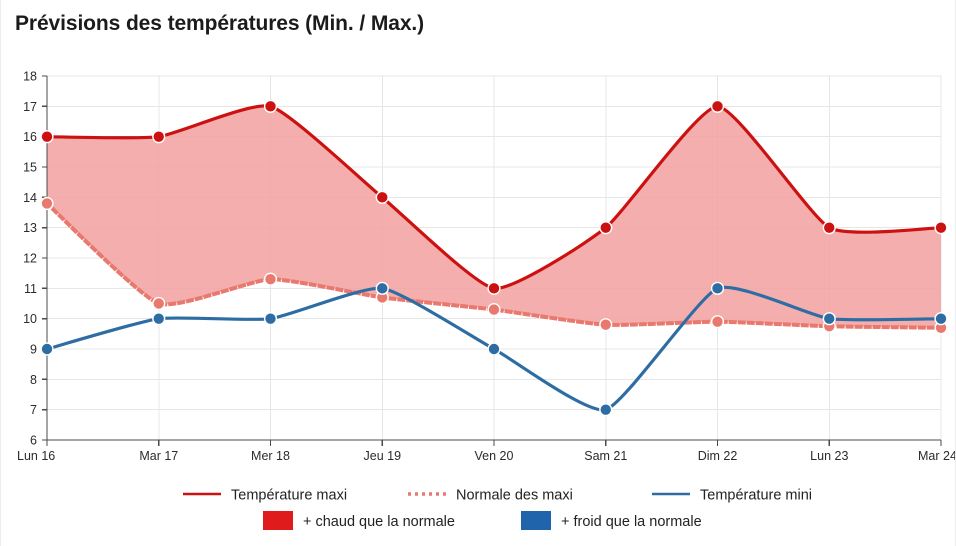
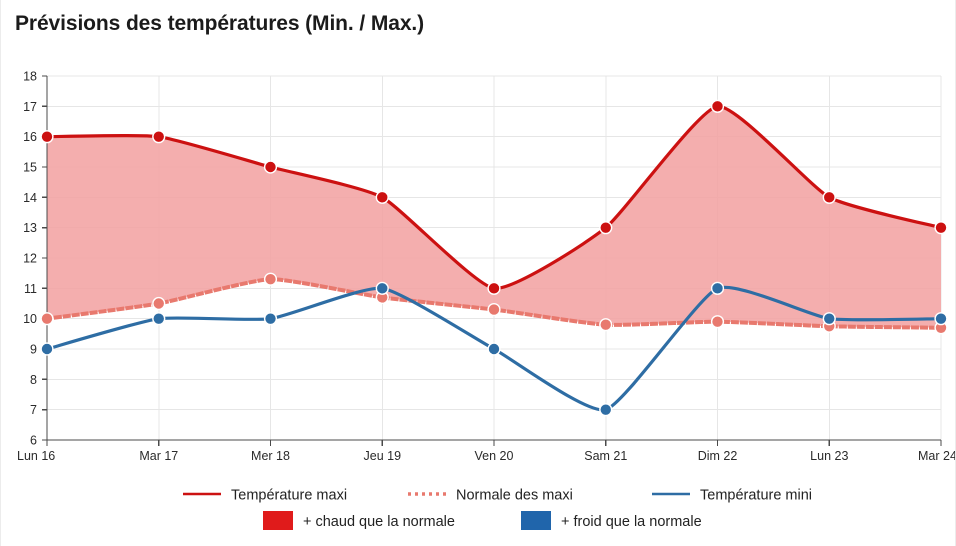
Normale des maxi/Lun 16: 13.8 -> 10.0
Température maxi/Mer 18: 17 -> 15
Température maxi/Lun 23: 13 -> 14
